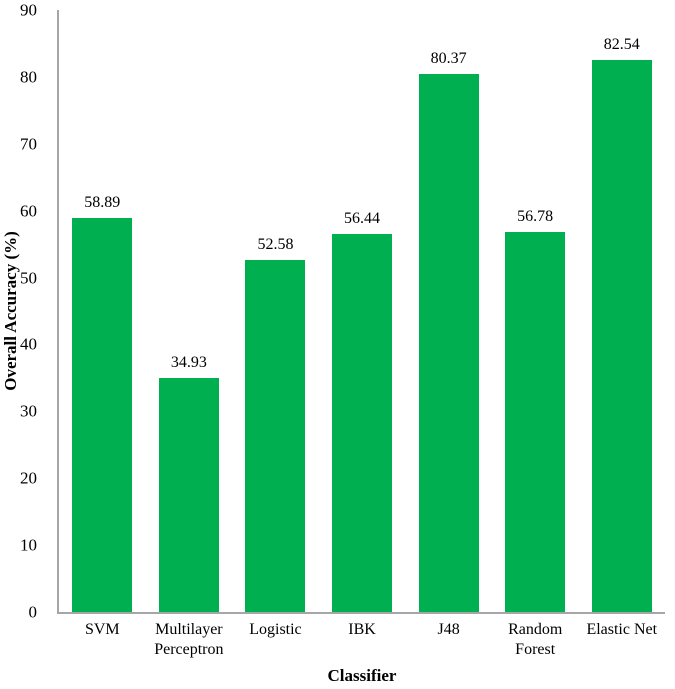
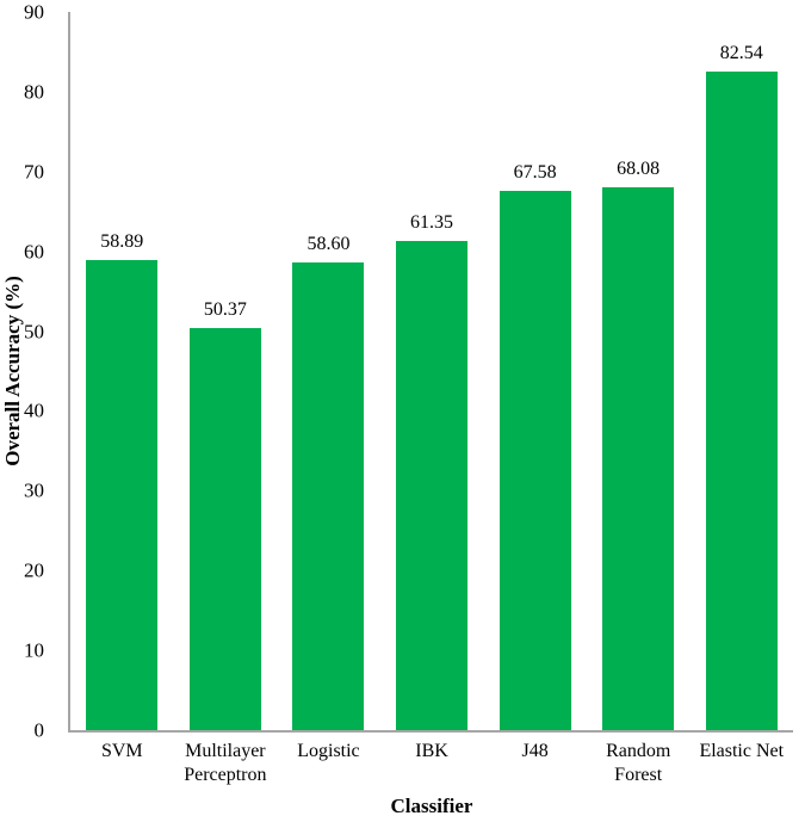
Multilayer Perceptron: 34.93 -> 50.37
Logistic: 52.58 -> 58.60
IBK: 56.44 -> 61.35
J48: 80.37 -> 67.58
Random Forest: 56.78 -> 68.08
